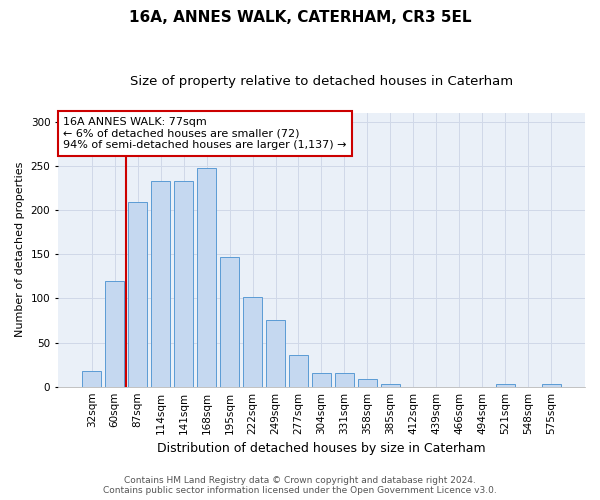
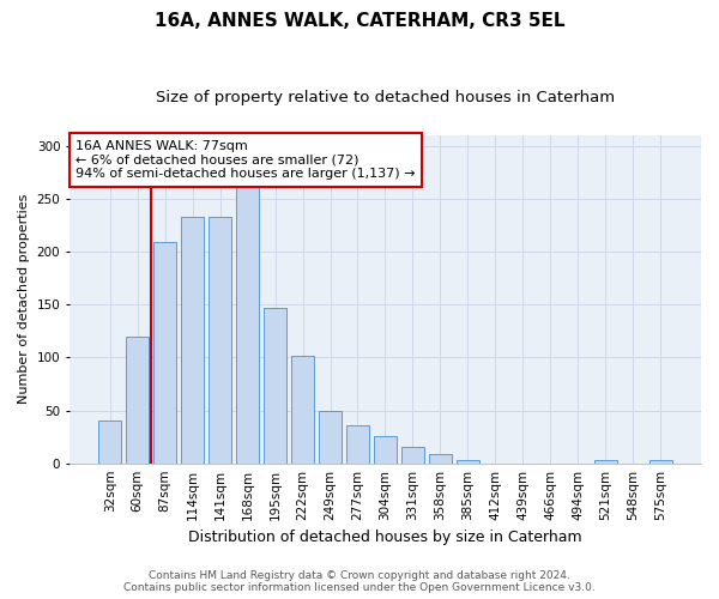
32sqm: 18 -> 40
168sqm: 248 -> 262
249sqm: 75 -> 50
304sqm: 15 -> 26
